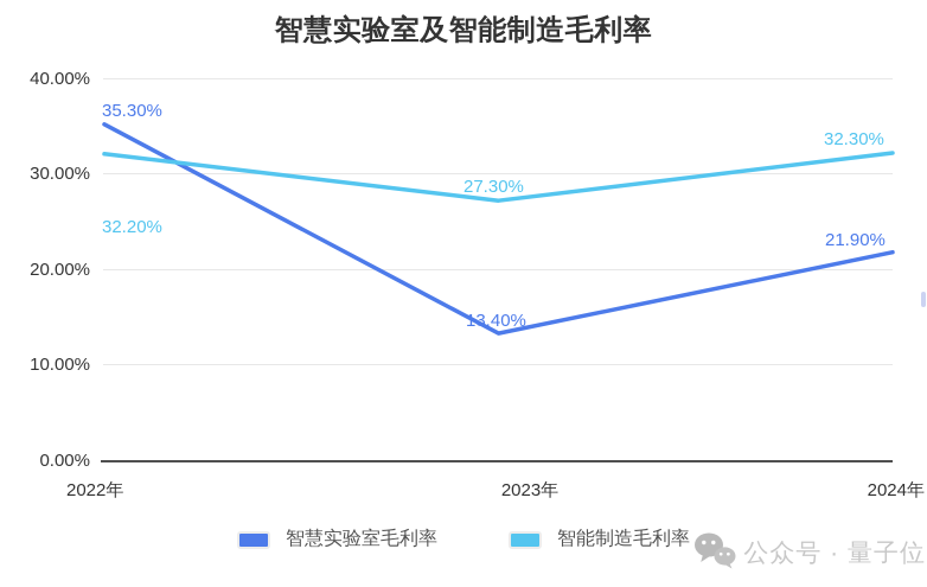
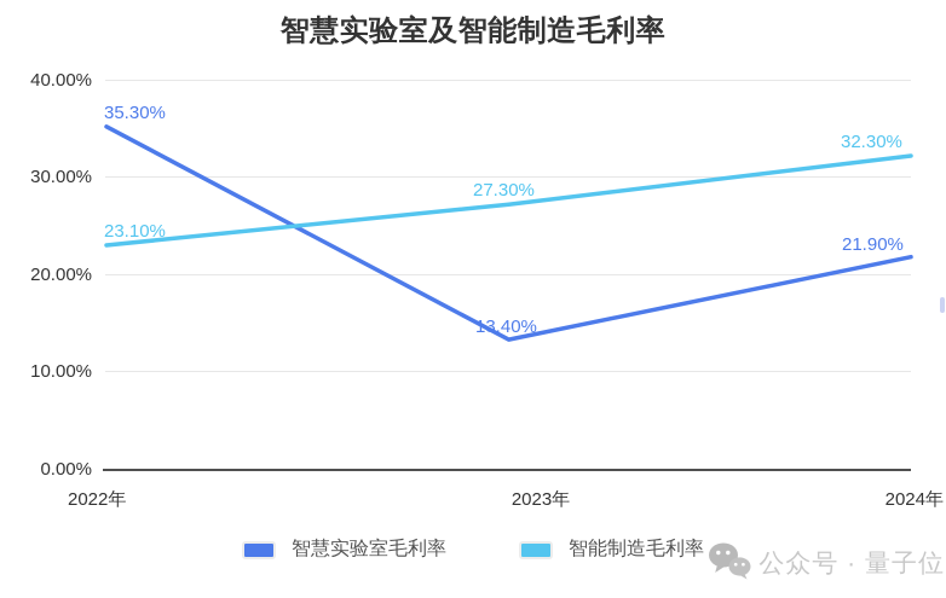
智能制造毛利率/2022年: 32.20% -> 23.10%
